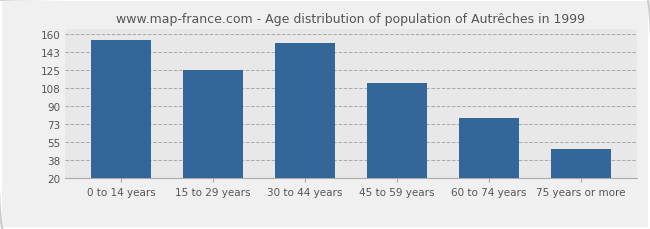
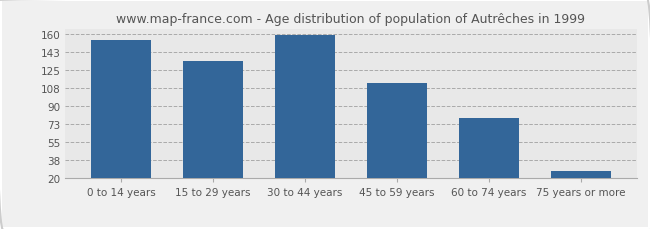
15 to 29 years: 125 -> 134
30 to 44 years: 151 -> 159
75 years or more: 49 -> 27
